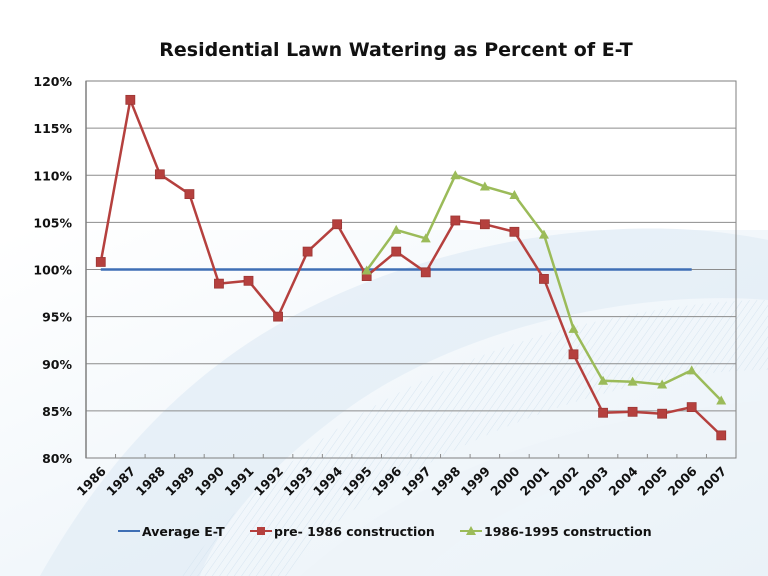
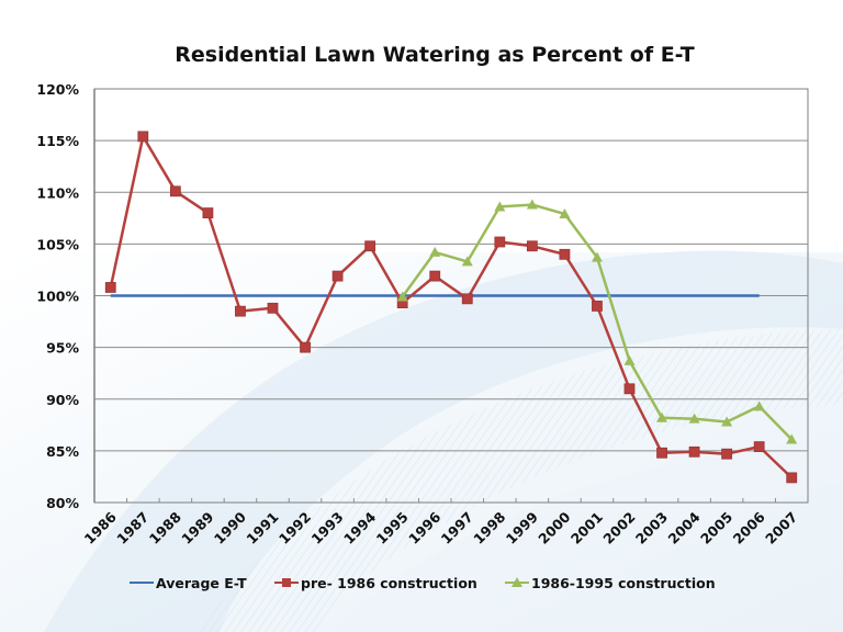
pre- 1986 construction/1987: 118% -> 115%
1986-1995 construction/1998: 110% -> 109%
